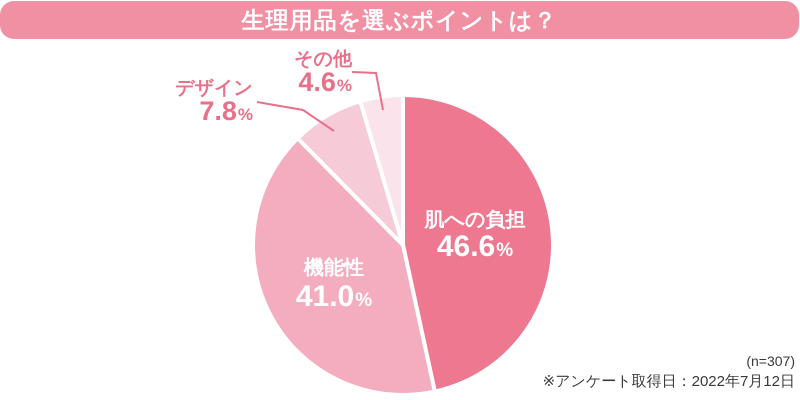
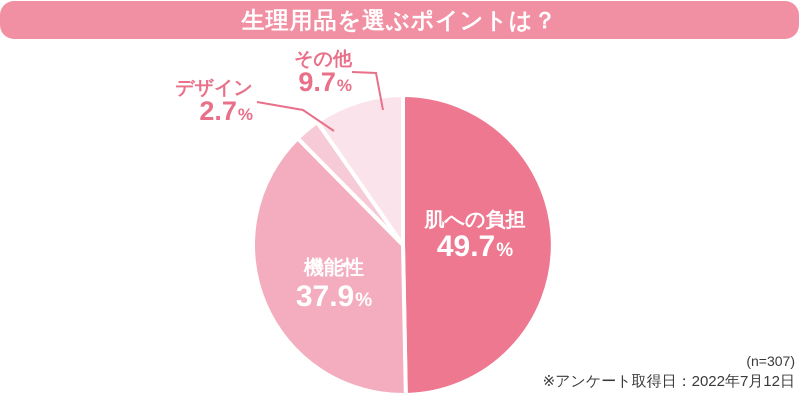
肌への負担: 46.6 -> 49.7
機能性: 41.0 -> 37.9
デザイン: 7.8 -> 2.7
その他: 4.6 -> 9.7
